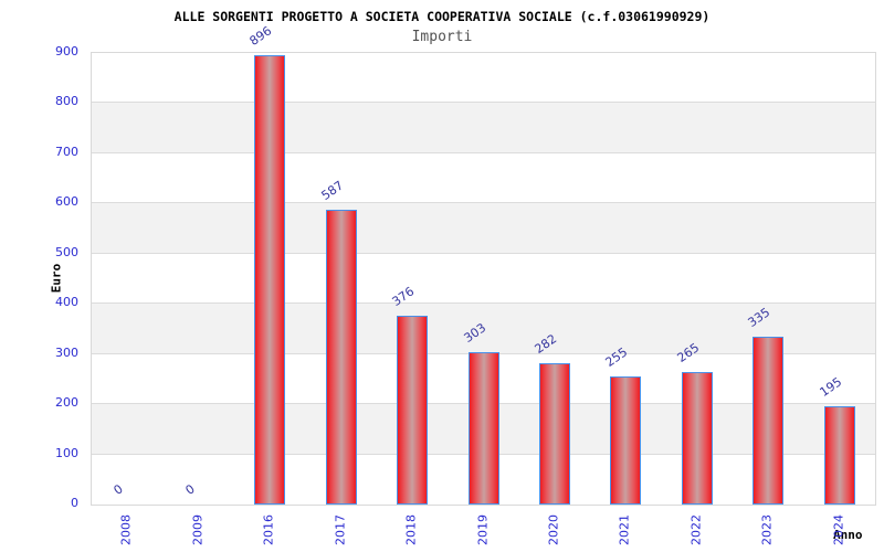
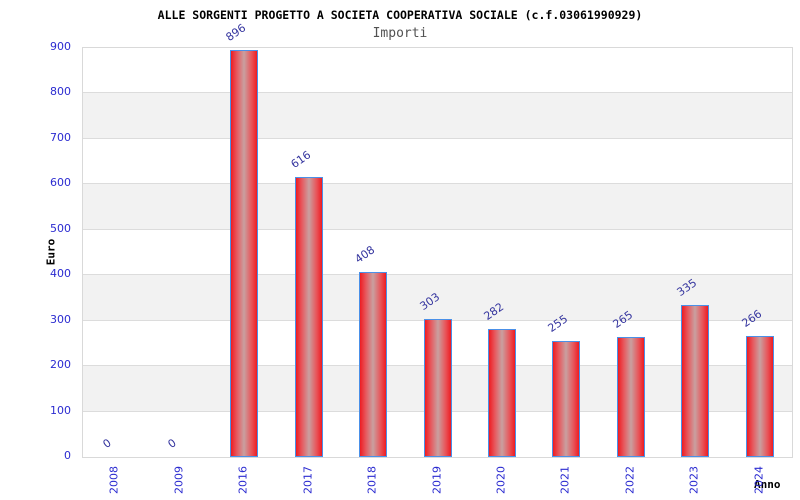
2017: 587 -> 616
2018: 376 -> 408
2024: 195 -> 266
